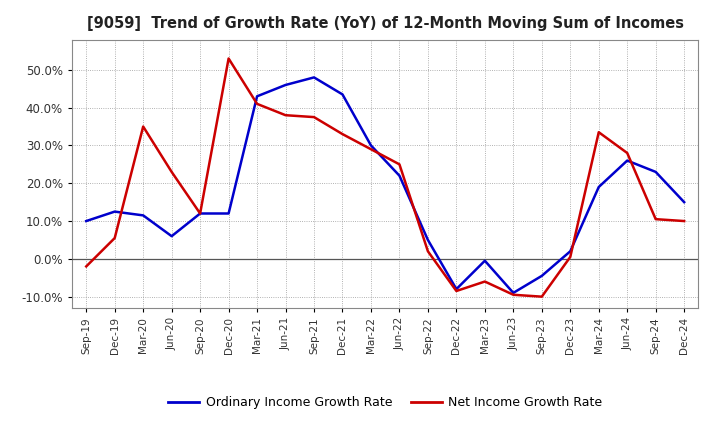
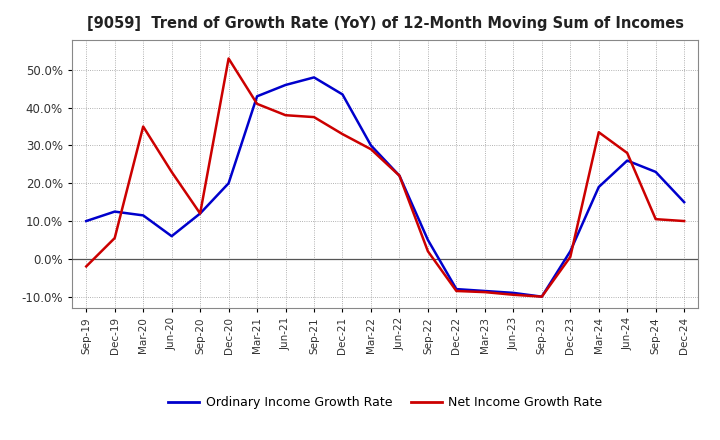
Ordinary Income Growth Rate/Dec-20: 12.0% -> 20.0%
Net Income Growth Rate/Jun-22: 25.0% -> 22.0%
Ordinary Income Growth Rate/Mar-23: -0.5% -> -8.5%
Net Income Growth Rate/Mar-23: -6.0% -> -8.8%
Ordinary Income Growth Rate/Sep-23: -4.5% -> -10.0%
